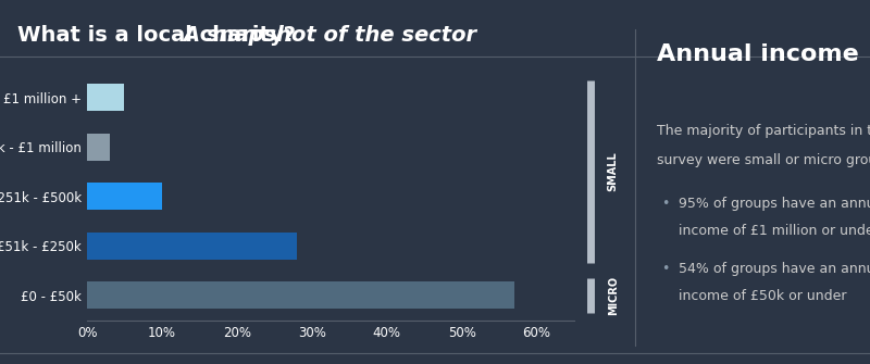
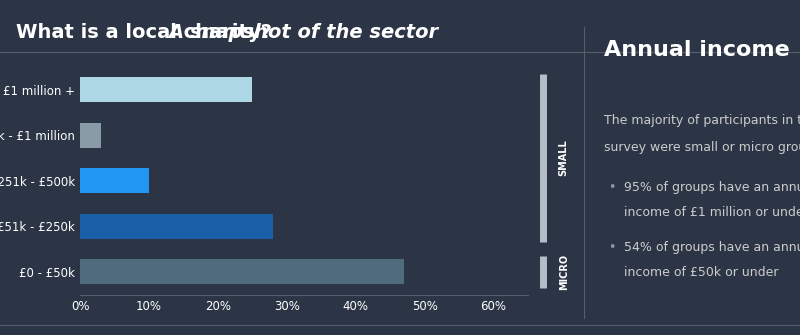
£1 million +: 5% -> 25%
£0 - £50k: 57% -> 47%
